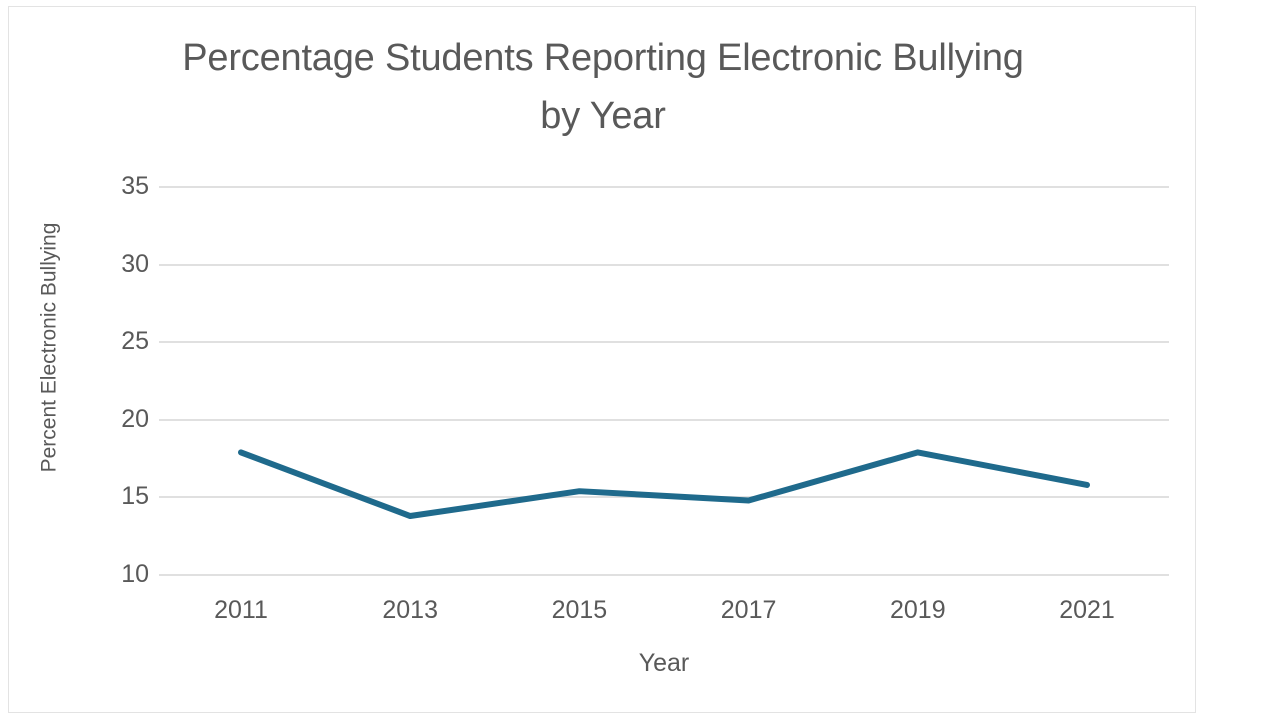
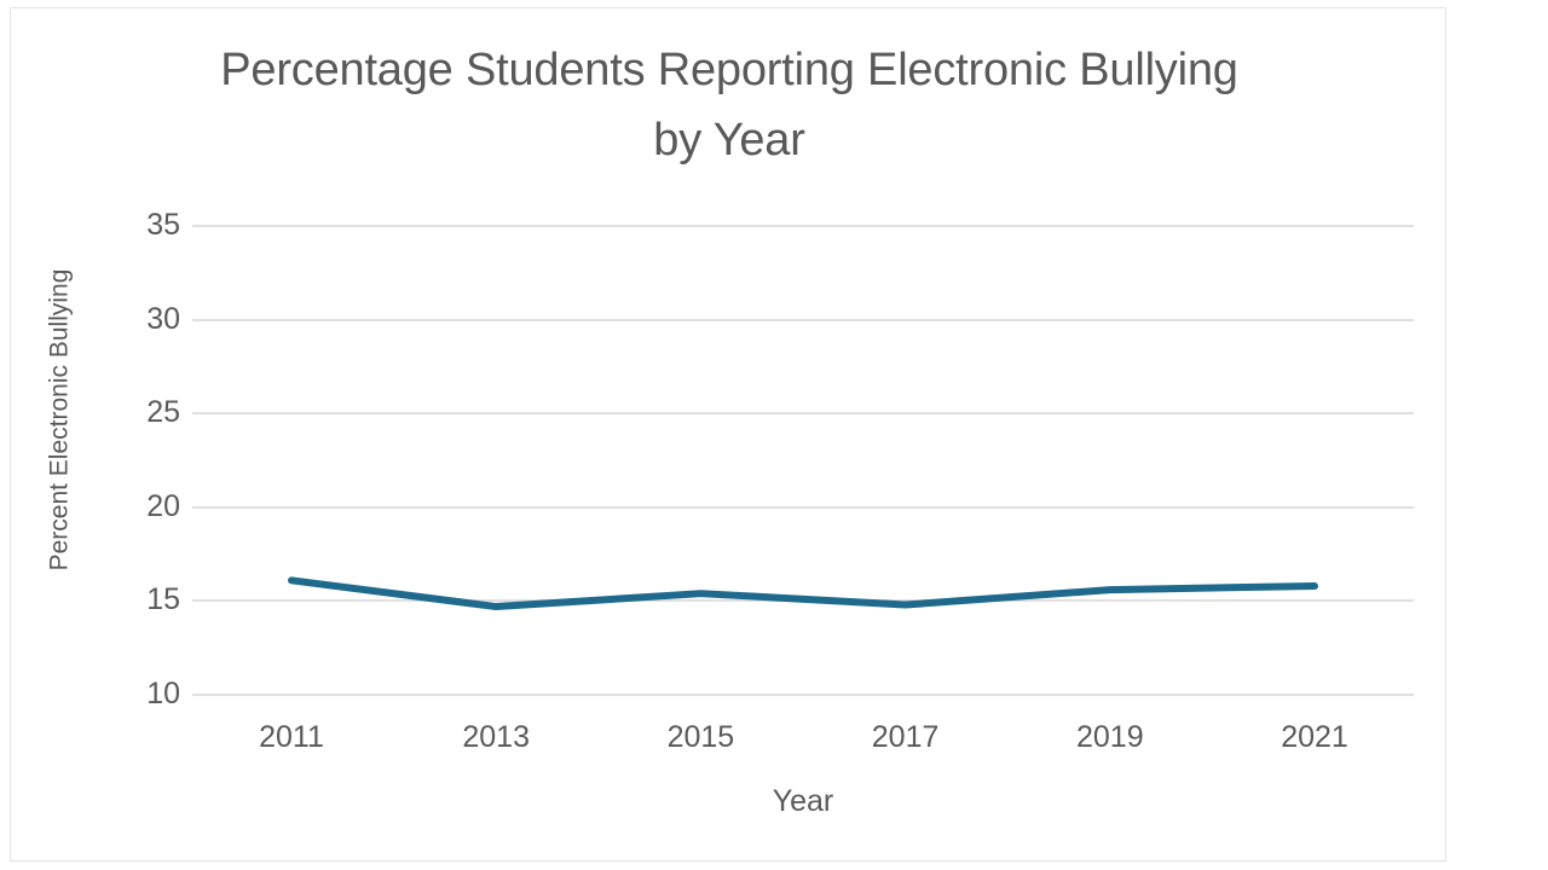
2011: 17.9 -> 16.1
2013: 13.8 -> 14.7
2019: 17.9 -> 15.6
